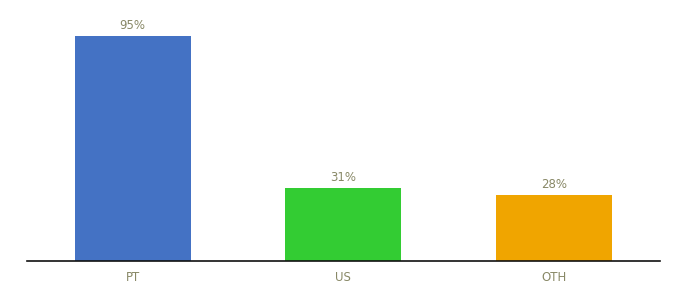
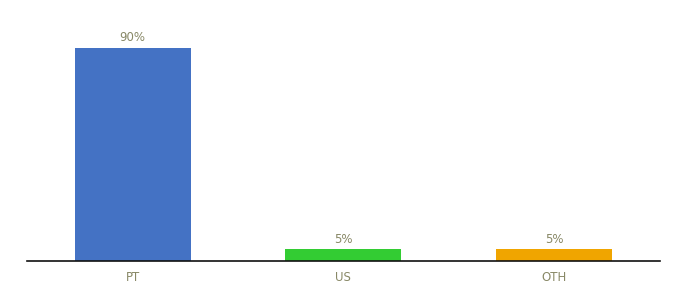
PT: 95% -> 90%
US: 31% -> 5%
OTH: 28% -> 5%
